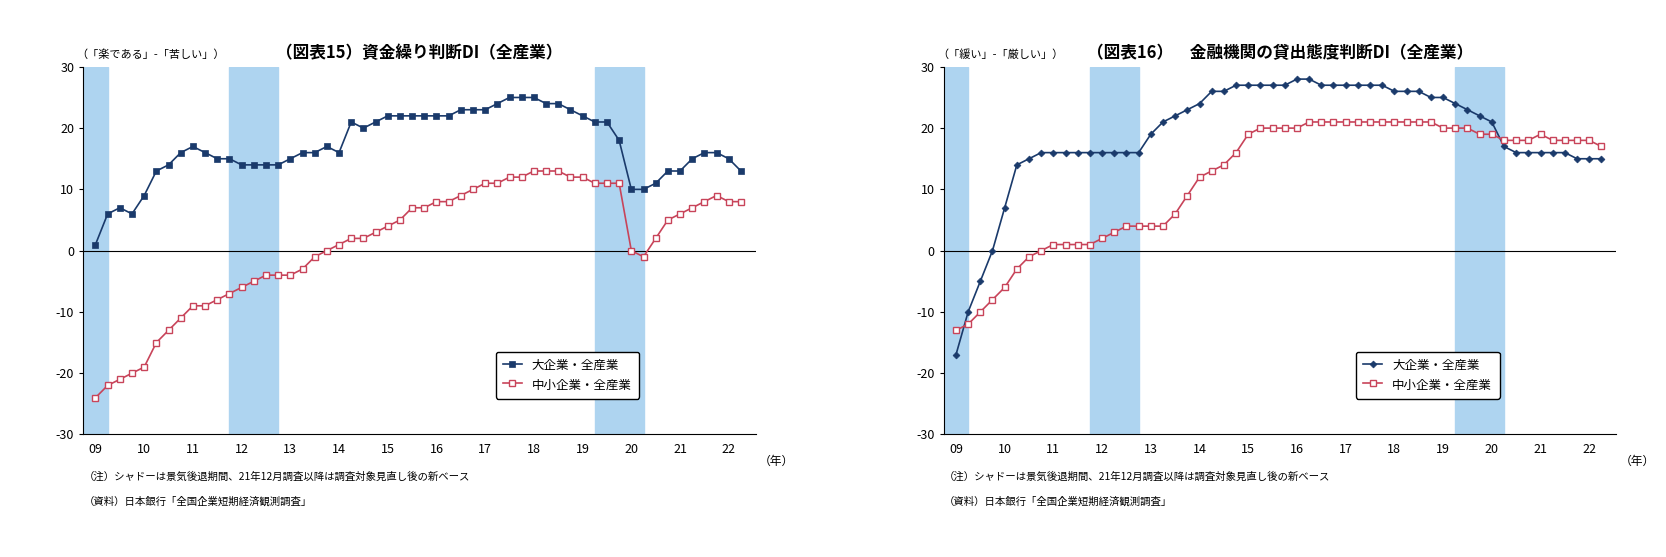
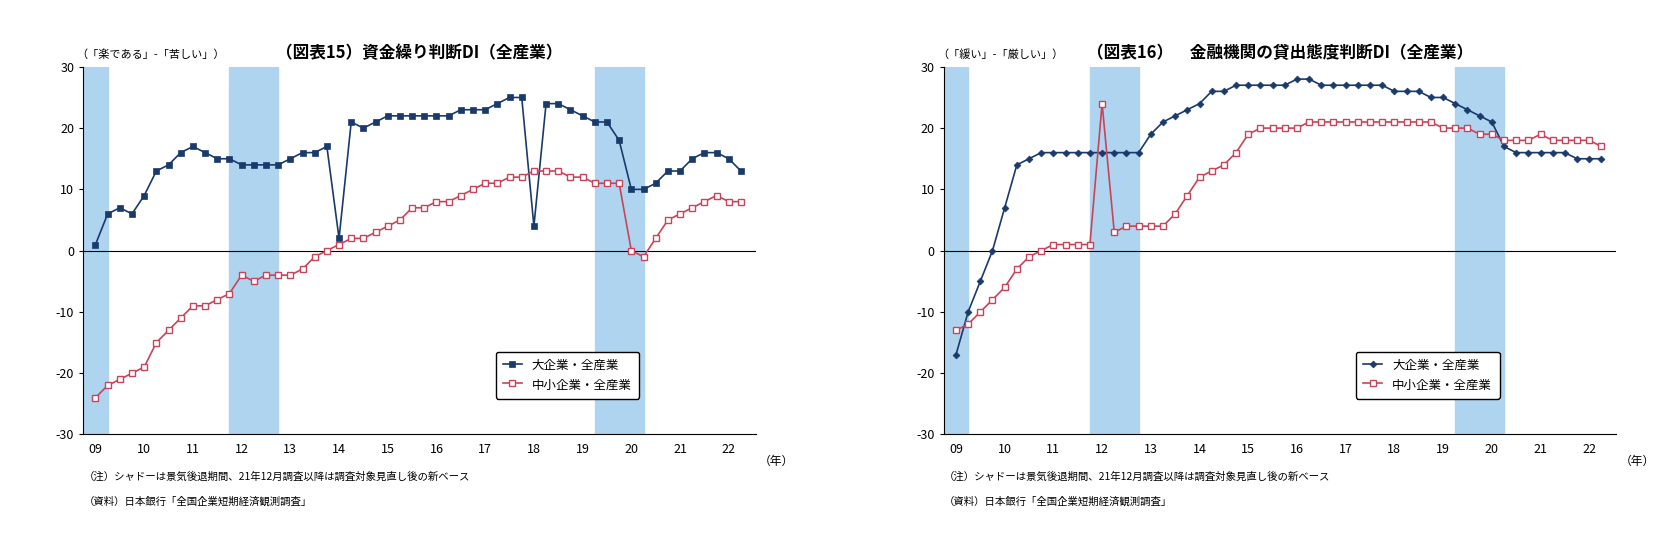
（図表15）資金繰り判断DI（全産業）/中小企業・全産業/12: -6 -> -4
（図表15）資金繰り判断DI（全産業）/大企業・全産業/14: 16 -> 2
（図表15）資金繰り判断DI（全産業）/大企業・全産業/18: 25 -> 4
（図表16） 金融機関の貸出態度判断DI（全産業）/中小企業・全産業/12: 2 -> 24
